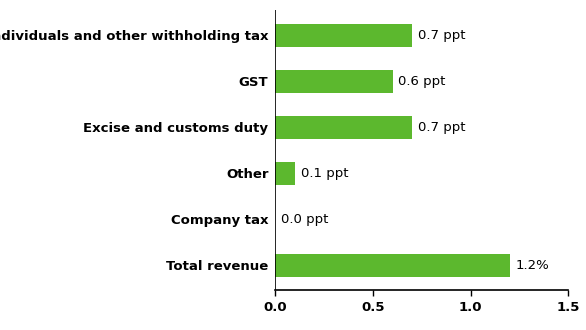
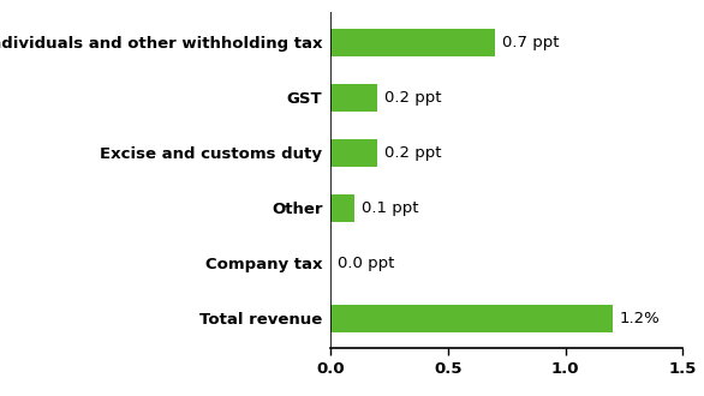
GST: 0.6 -> 0.2
Excise and customs duty: 0.7 -> 0.2
